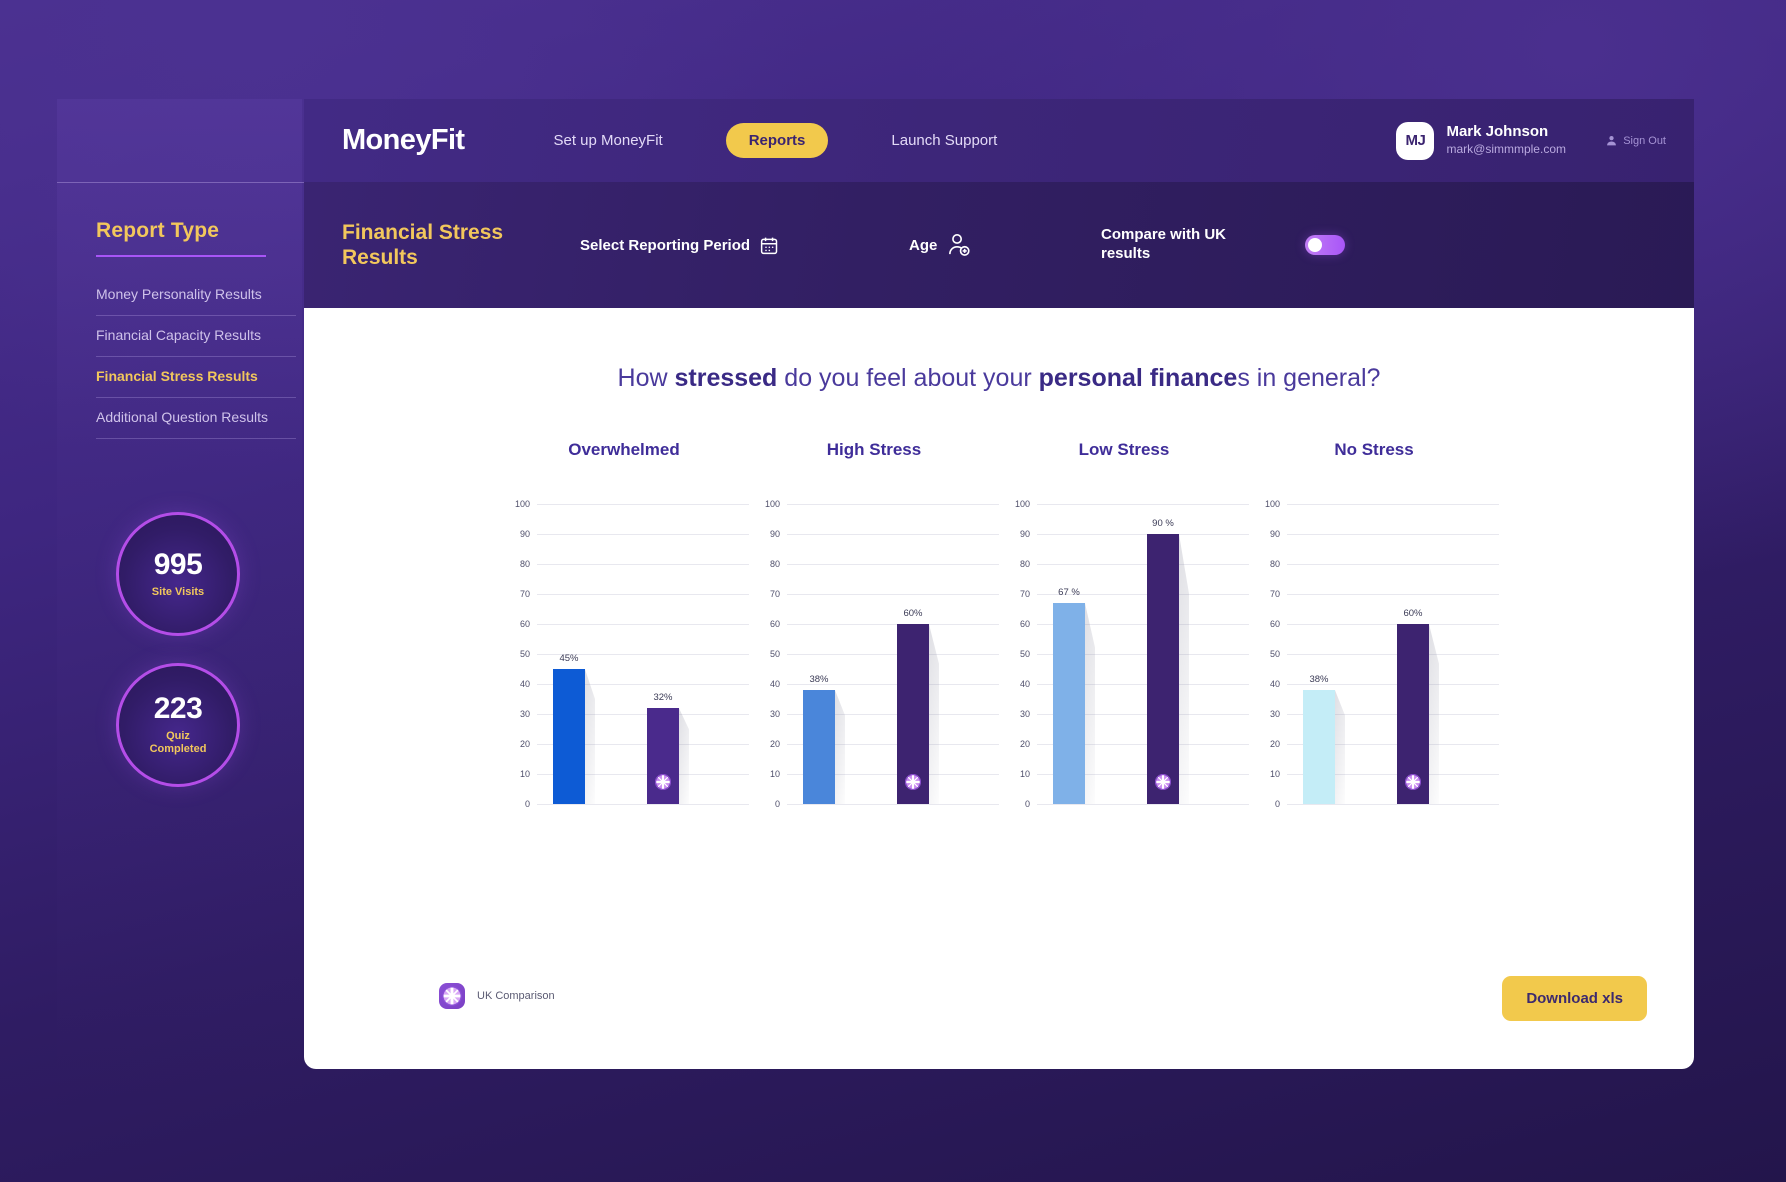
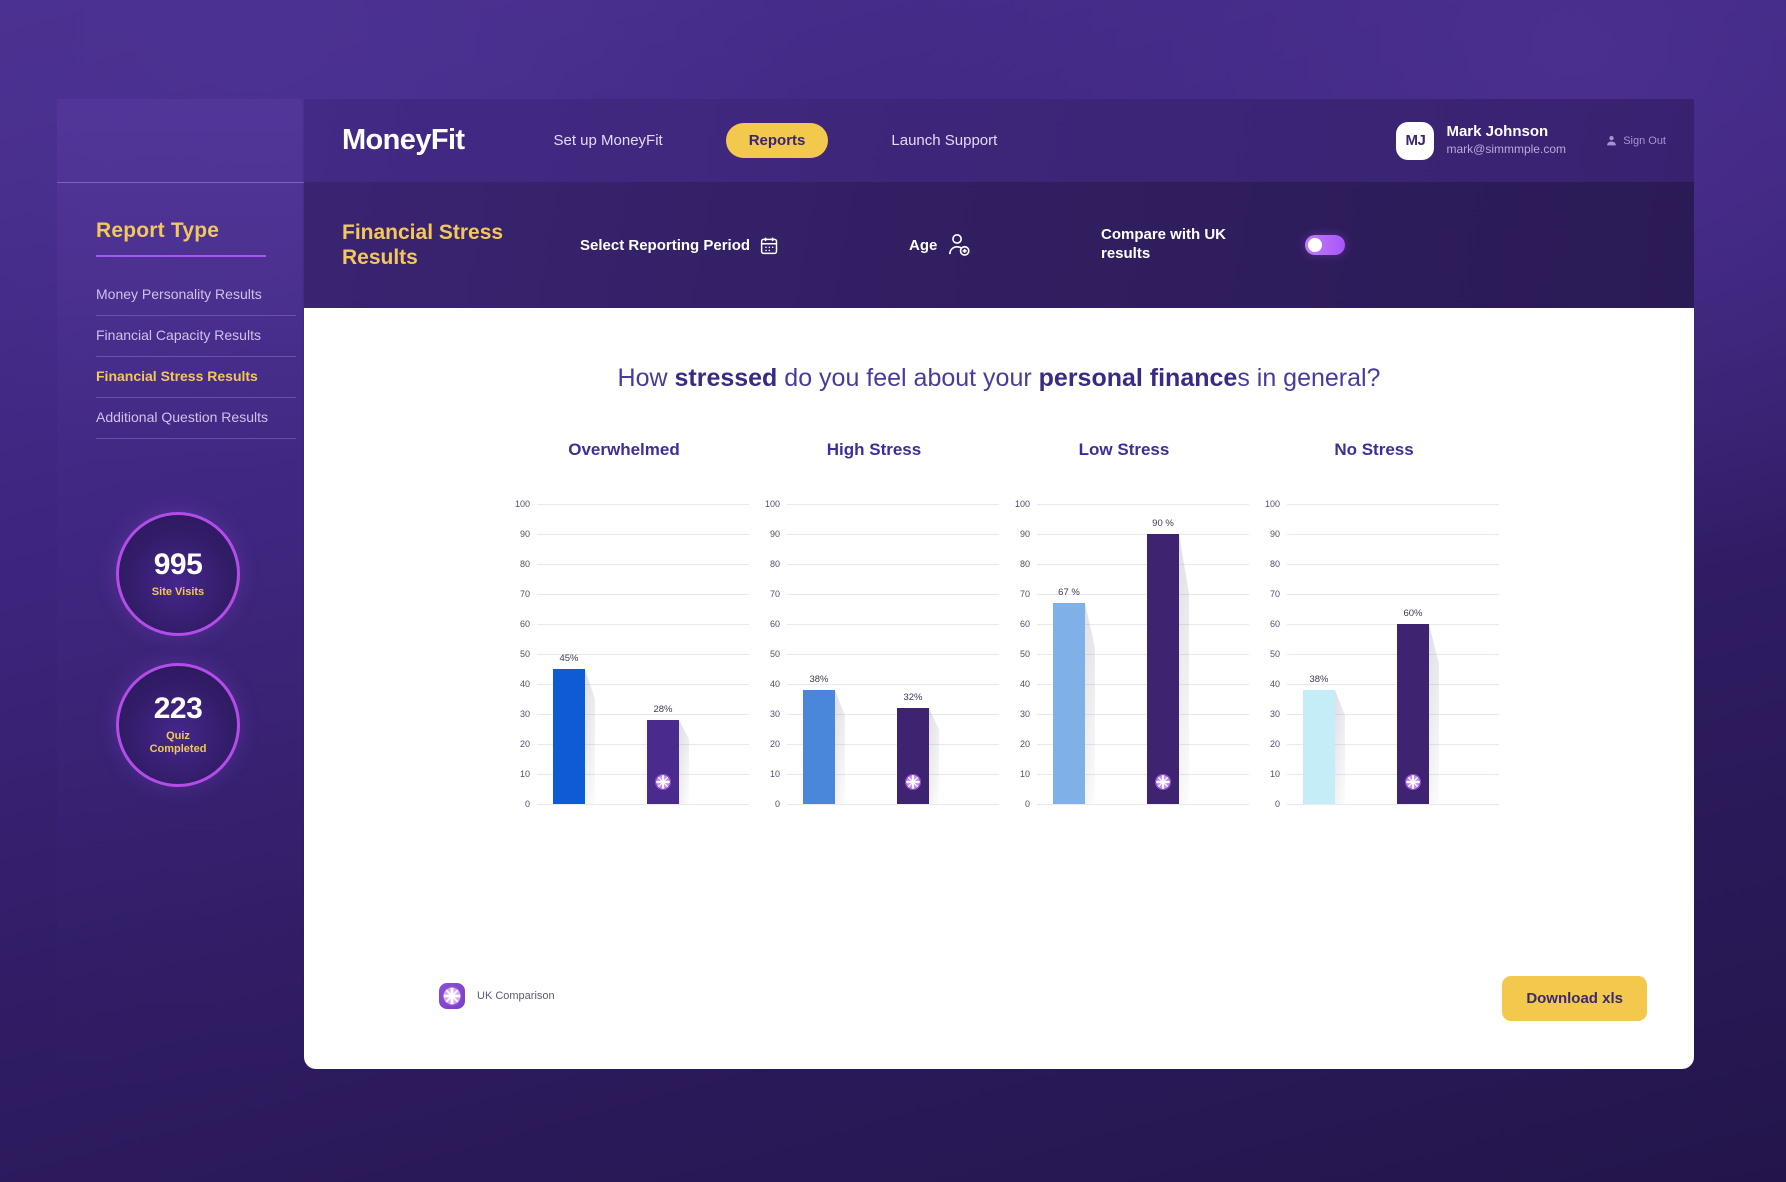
Overwhelmed/UK Comparison: 32% -> 28%
High Stress/UK Comparison: 60% -> 32%
